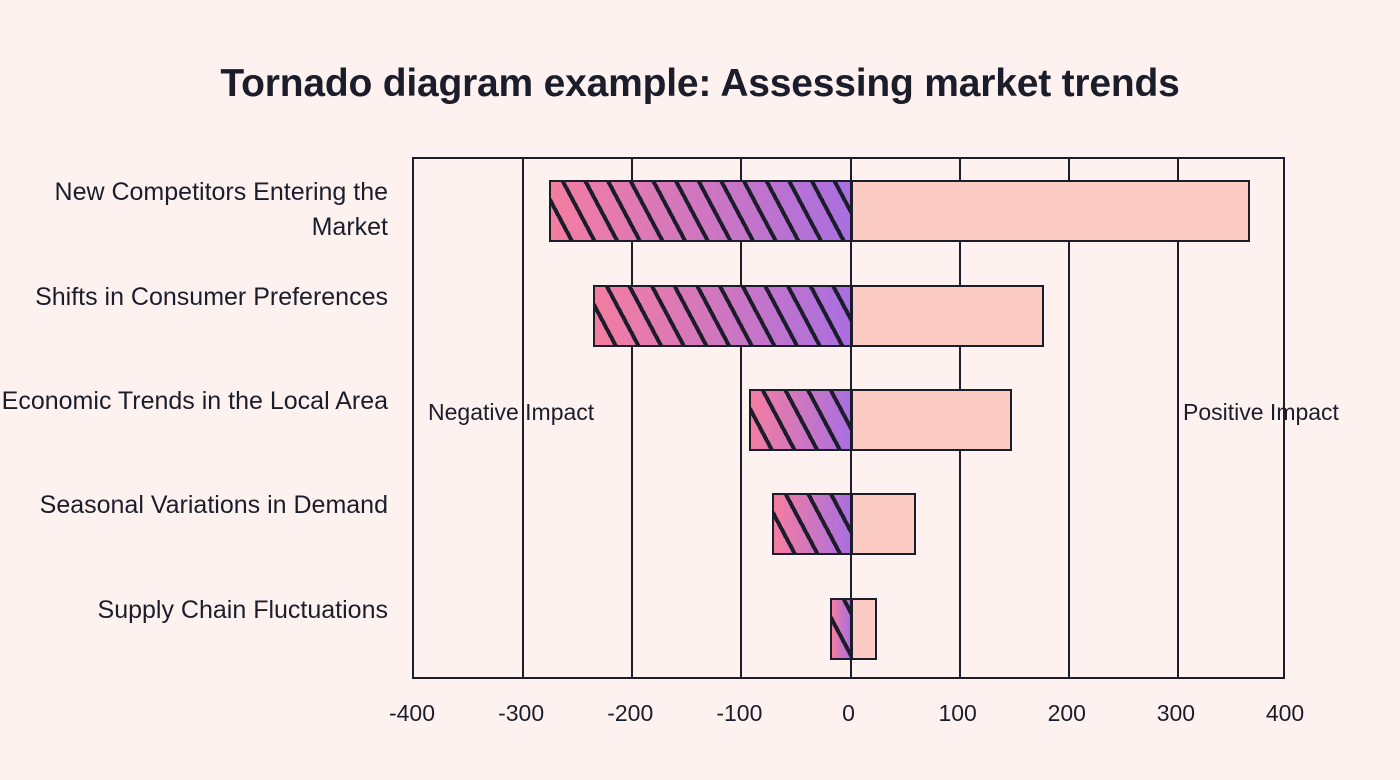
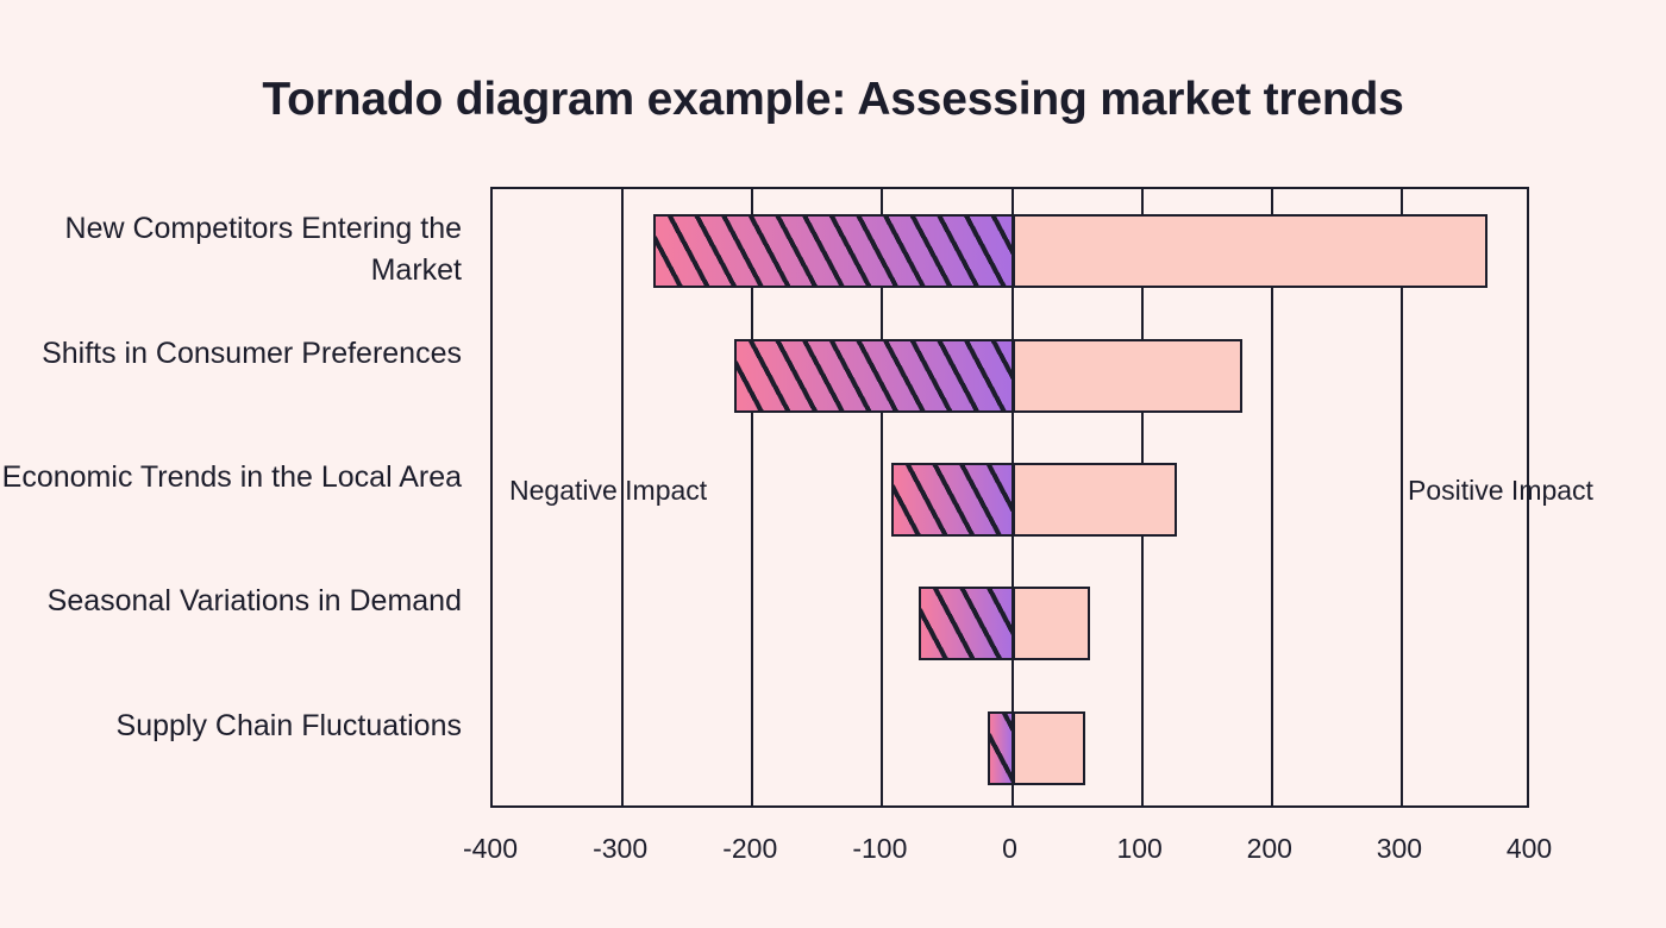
Negative Impact/Shifts in Consumer Preferences: -236 -> -214
Positive Impact/Economic Trends in the Local Area: 148 -> 127
Positive Impact/Supply Chain Fluctuations: 24 -> 56
